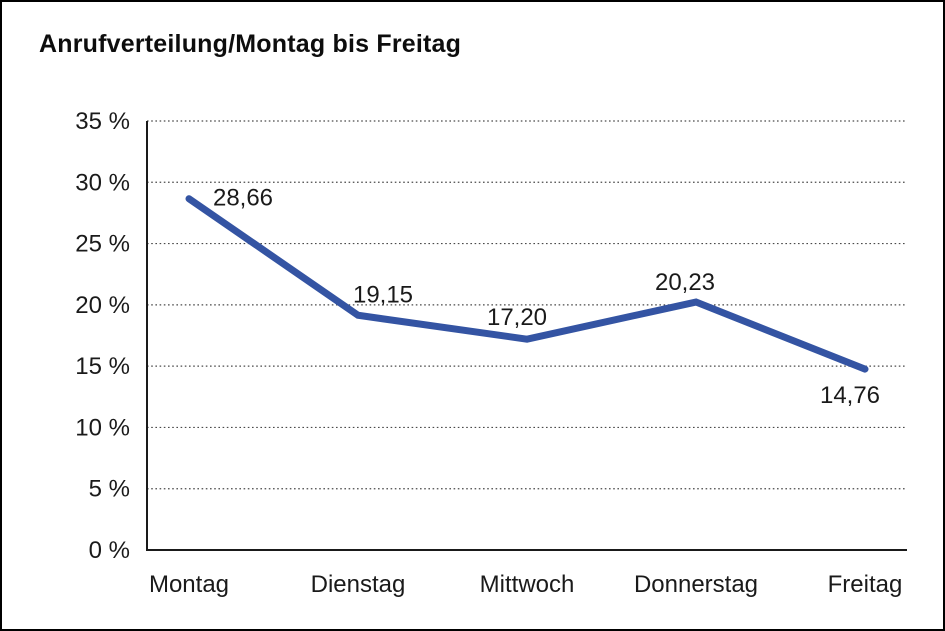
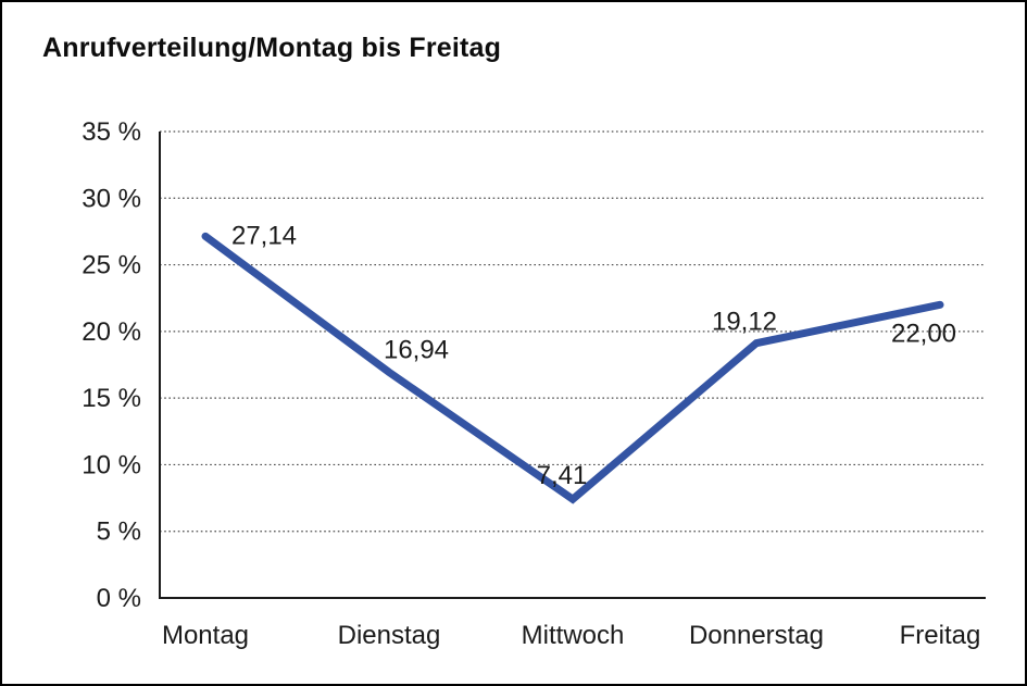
Montag: 28,66 -> 27,14
Dienstag: 19,15 -> 16,94
Mittwoch: 17,20 -> 7,41
Donnerstag: 20,23 -> 19,12
Freitag: 14,76 -> 22,00
